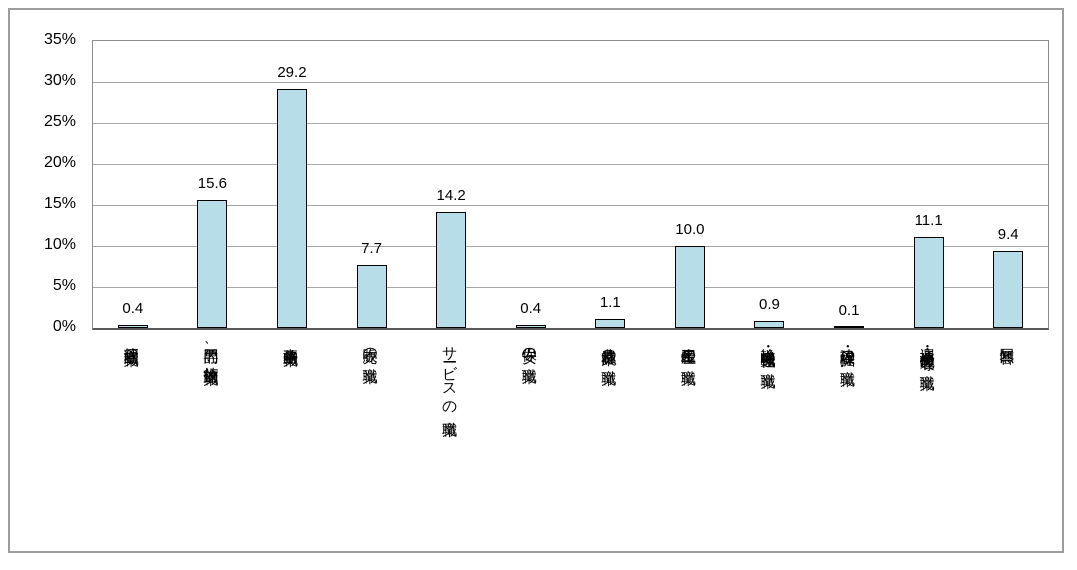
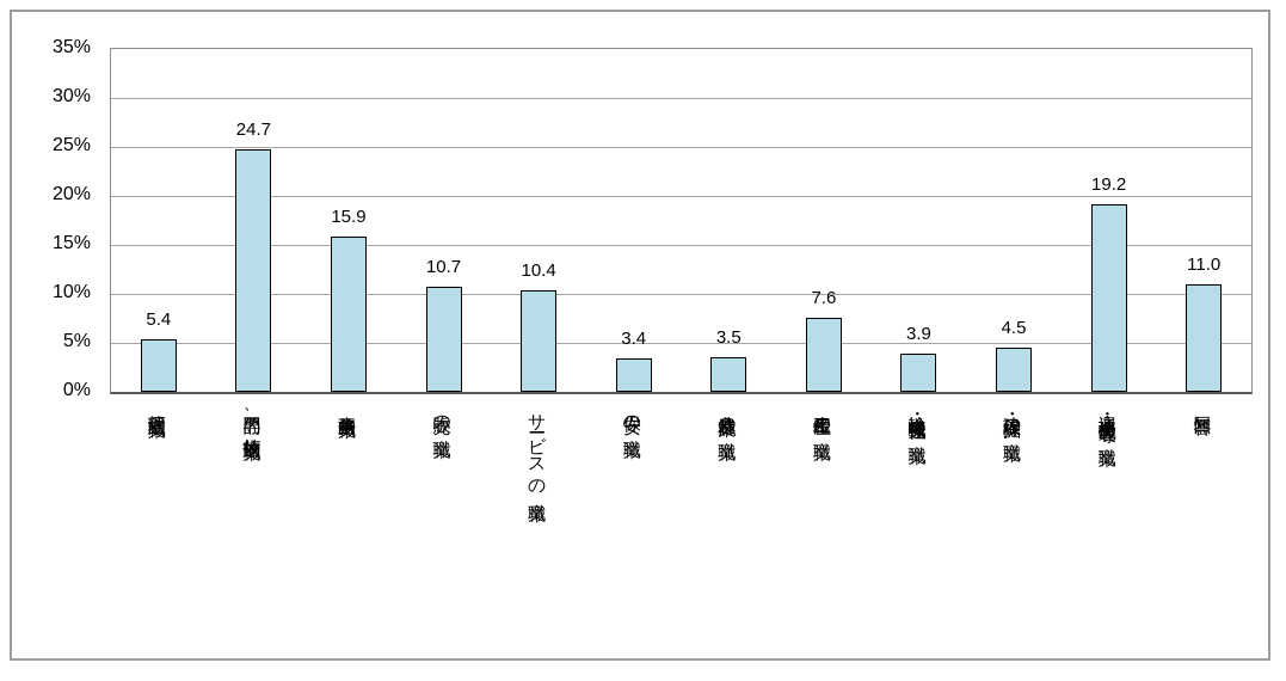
管理的職業: 0.4 -> 5.4
専門的、技術的職業: 15.6 -> 24.7
事務的職業: 29.2 -> 15.9
販売の職業: 7.7 -> 10.7
サービスの職業: 14.2 -> 10.4
保安の職業: 0.4 -> 3.4
農林漁業の職業: 1.1 -> 3.5
生産工程の職業: 10.0 -> 7.6
輸送・機械運転の職業: 0.9 -> 3.9
建設・採掘の職業: 0.1 -> 4.5
運搬・清掃・包装等の職業: 11.1 -> 19.2
無回答: 9.4 -> 11.0
